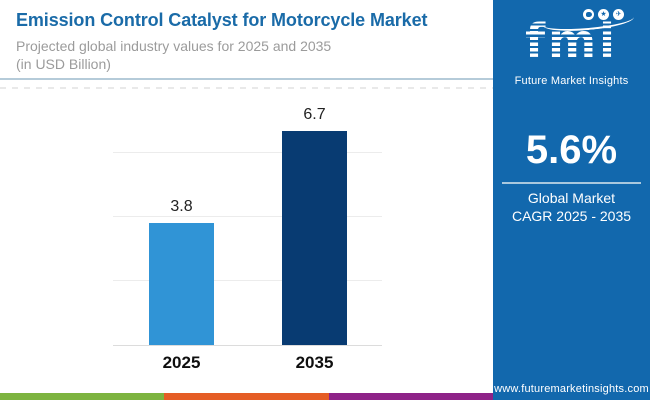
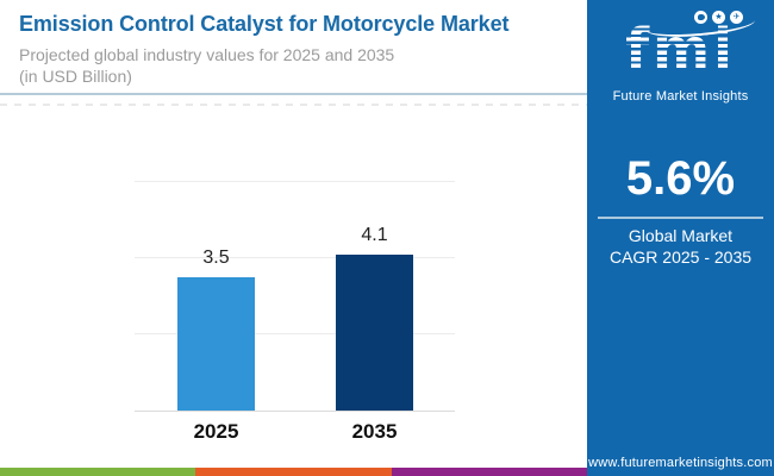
2025: 3.8 -> 3.5
2035: 6.7 -> 4.1
